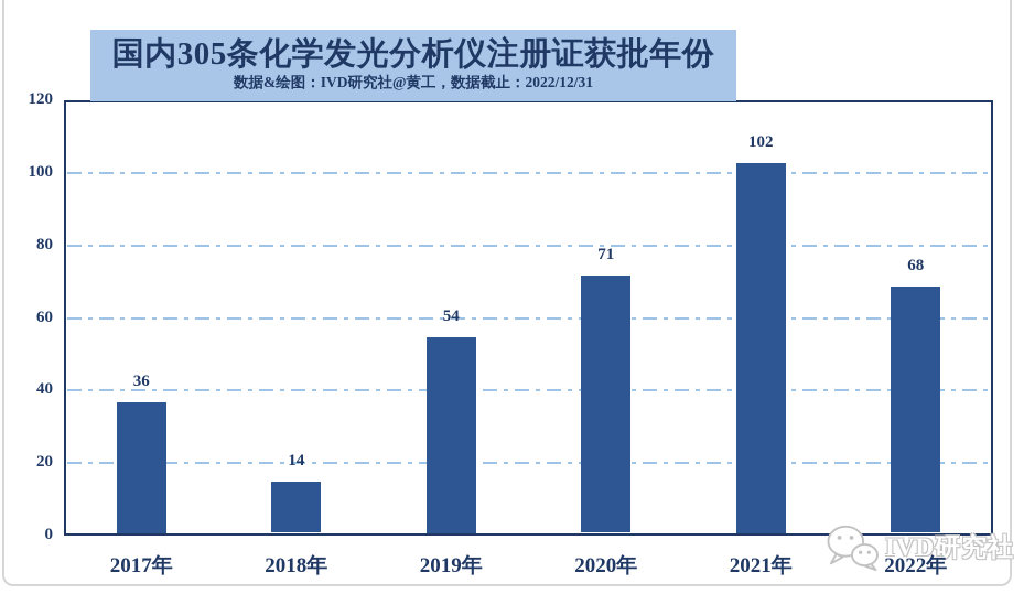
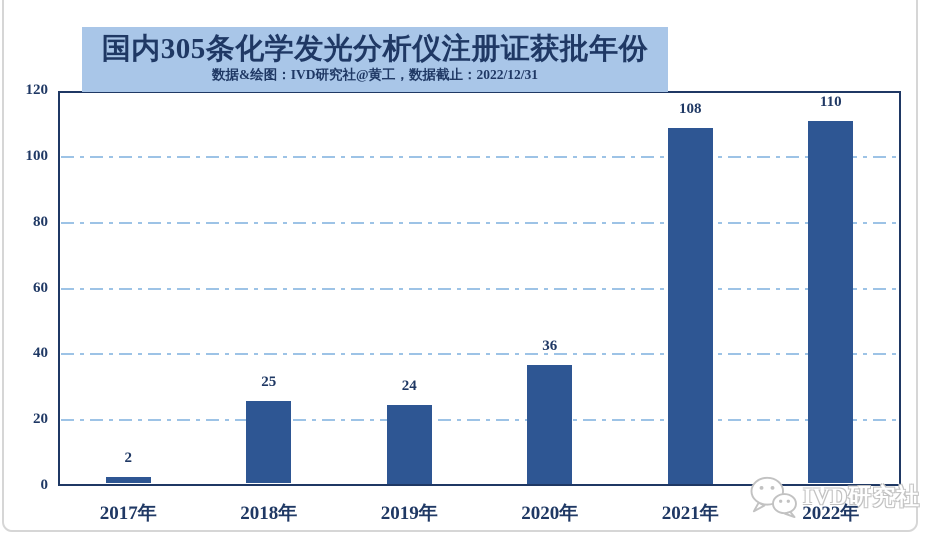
2017年: 36 -> 2
2018年: 14 -> 25
2019年: 54 -> 24
2020年: 71 -> 36
2021年: 102 -> 108
2022年: 68 -> 110
